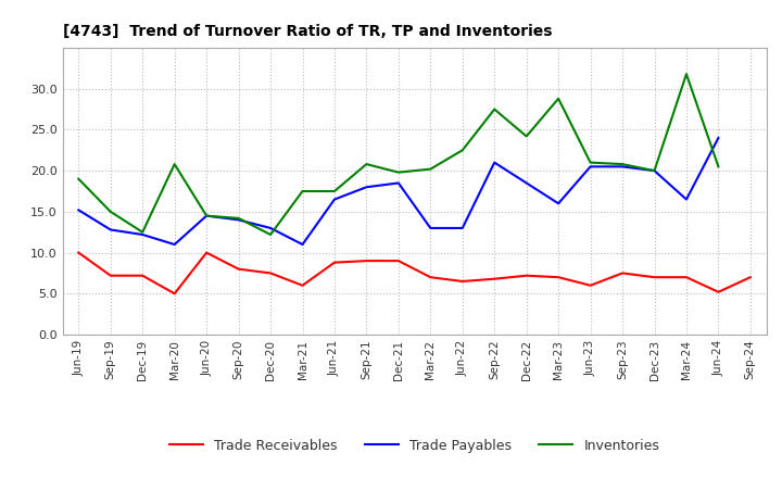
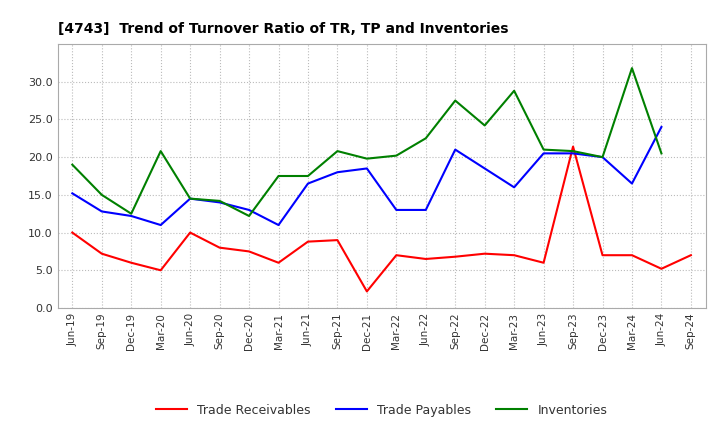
Trade Receivables/Dec-19: 7.2 -> 6.0
Trade Receivables/Dec-21: 9.0 -> 2.2
Trade Receivables/Sep-23: 7.5 -> 21.4
